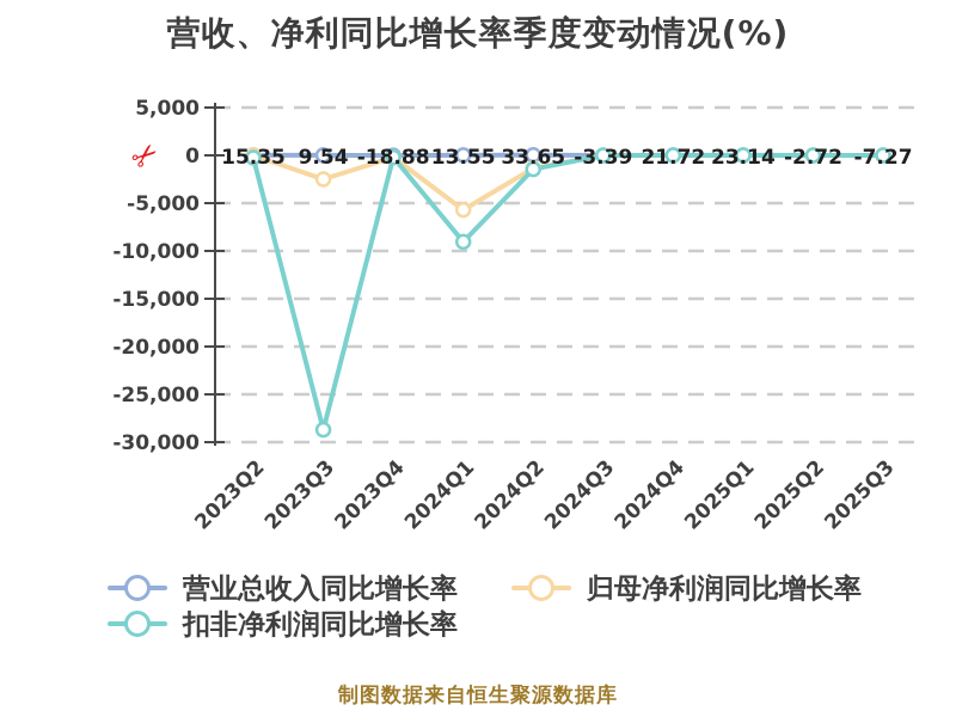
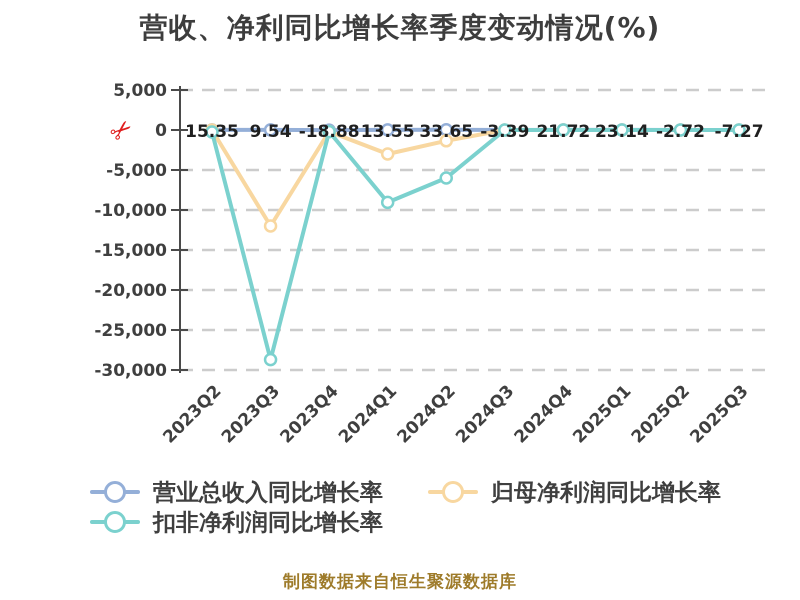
归母净利润同比增长率/2023Q3: -2000 -> -12000
归母净利润同比增长率/2024Q1: -6000 -> -3000
扣非净利润同比增长率/2024Q2: -1000 -> -6000
